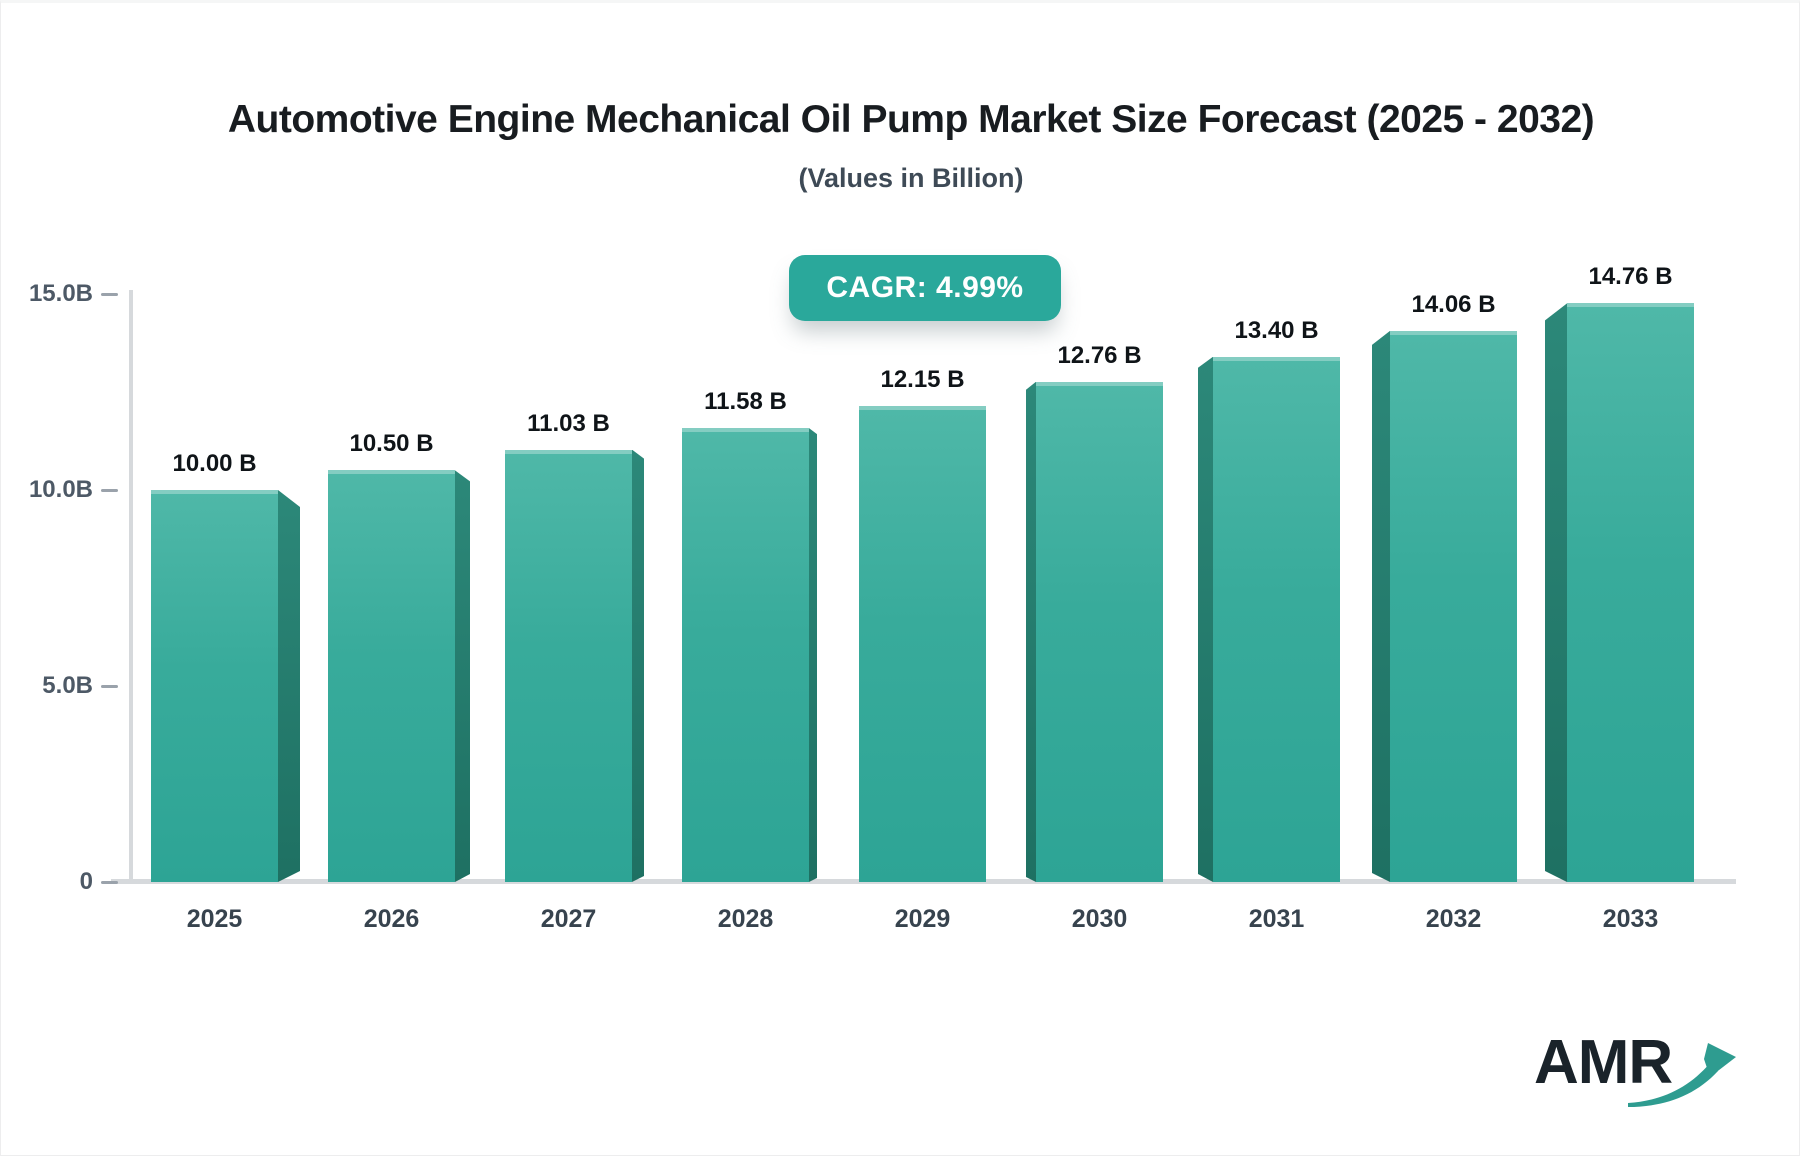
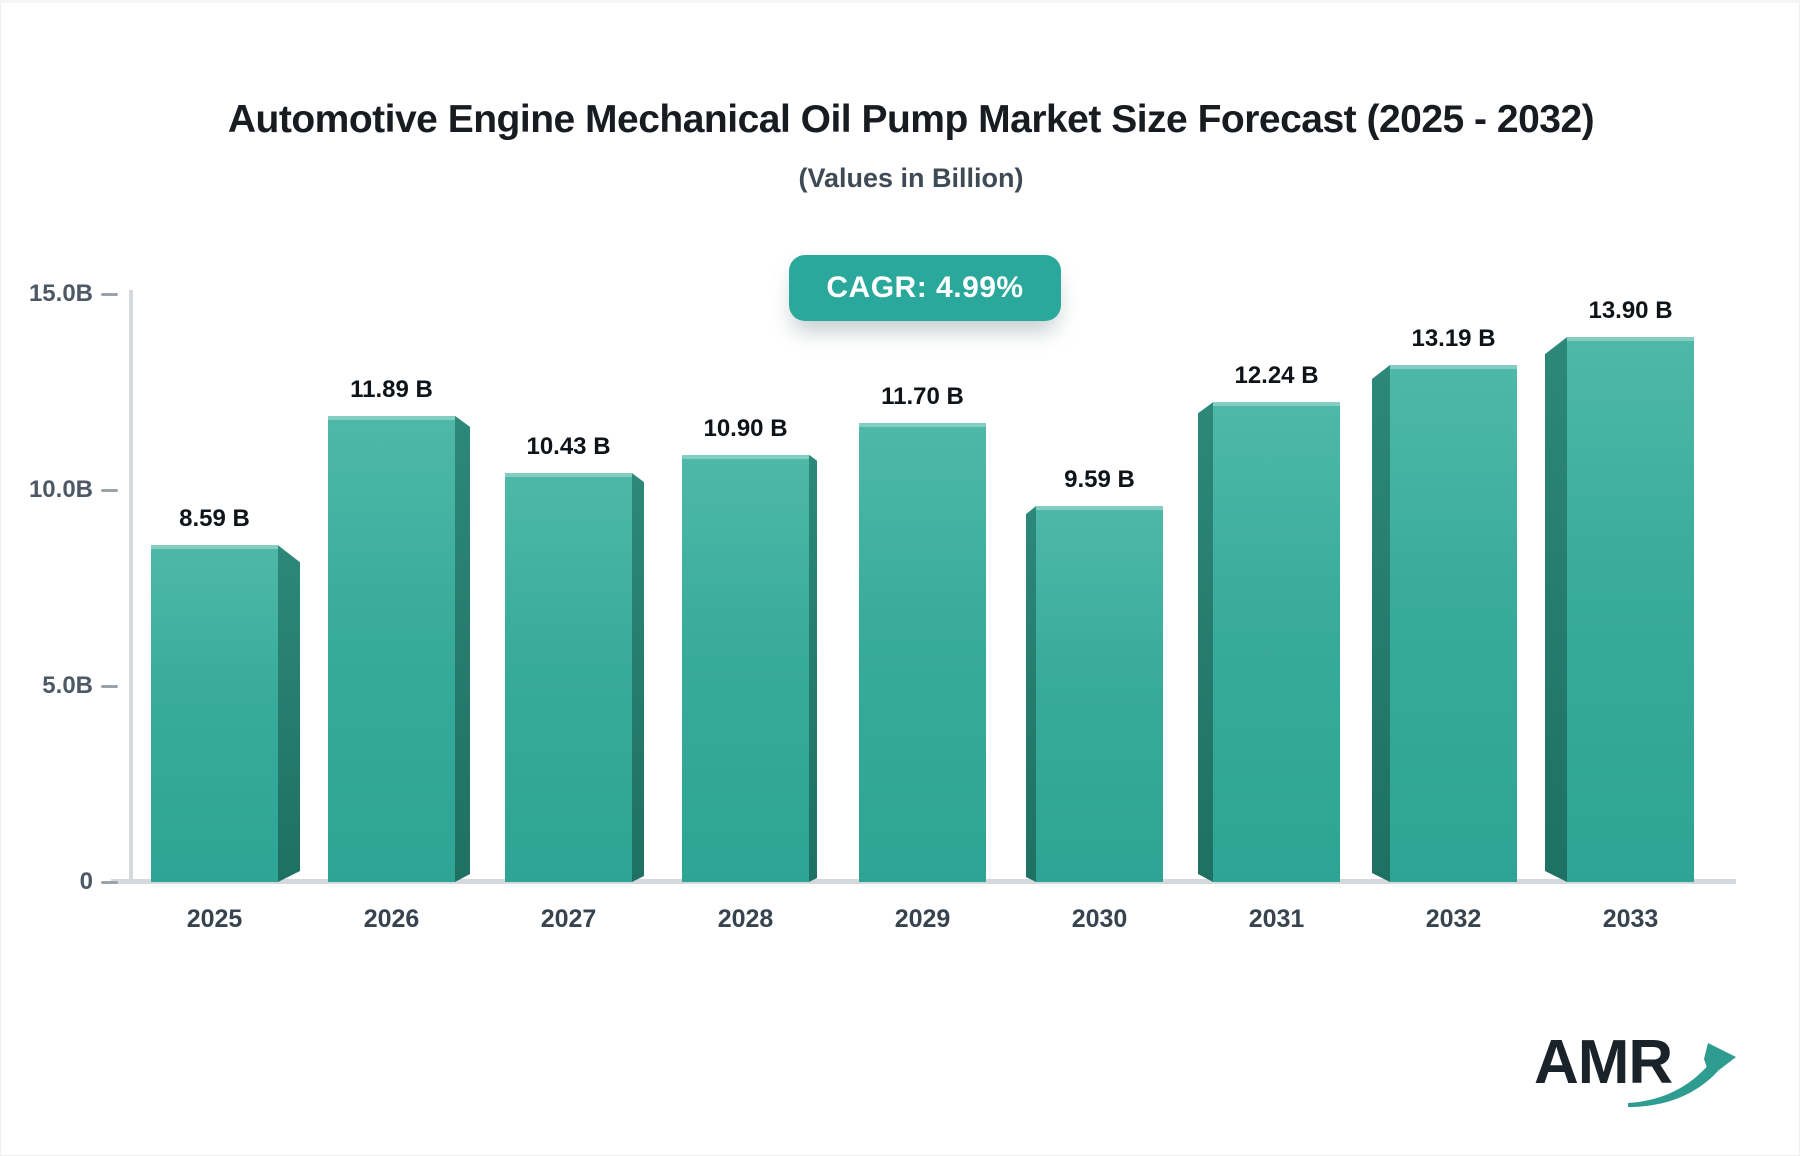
2025: 10.00 -> 8.59
2026: 10.50 -> 11.89
2027: 11.03 -> 10.43
2028: 11.58 -> 10.90
2029: 12.15 -> 11.70
2030: 12.76 -> 9.59
2031: 13.40 -> 12.24
2032: 14.06 -> 13.19
2033: 14.76 -> 13.90
